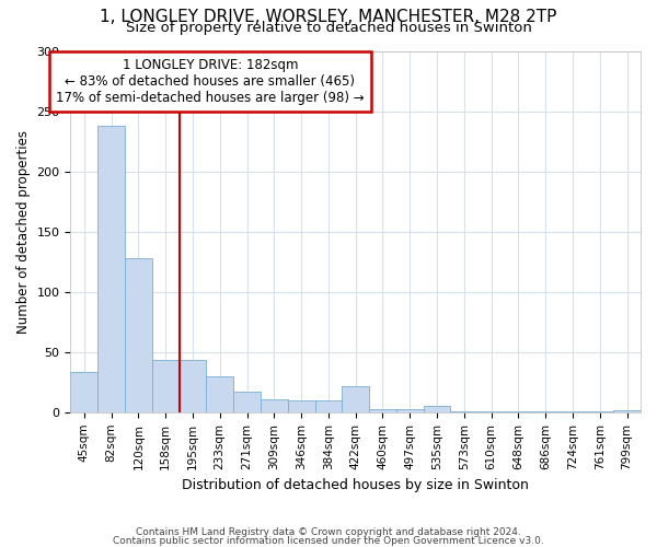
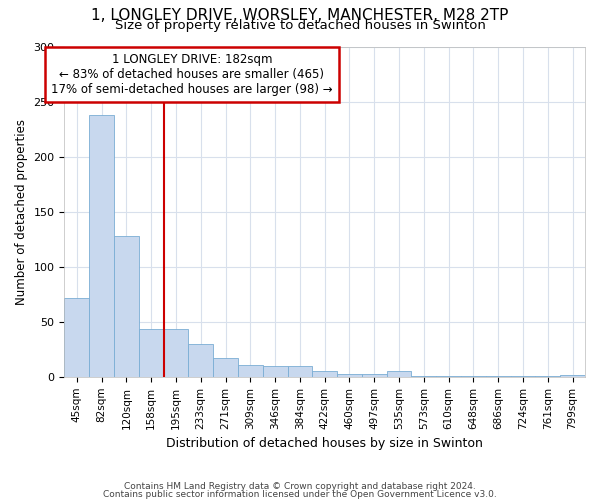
45sqm: 33 -> 72
422sqm: 22 -> 5
